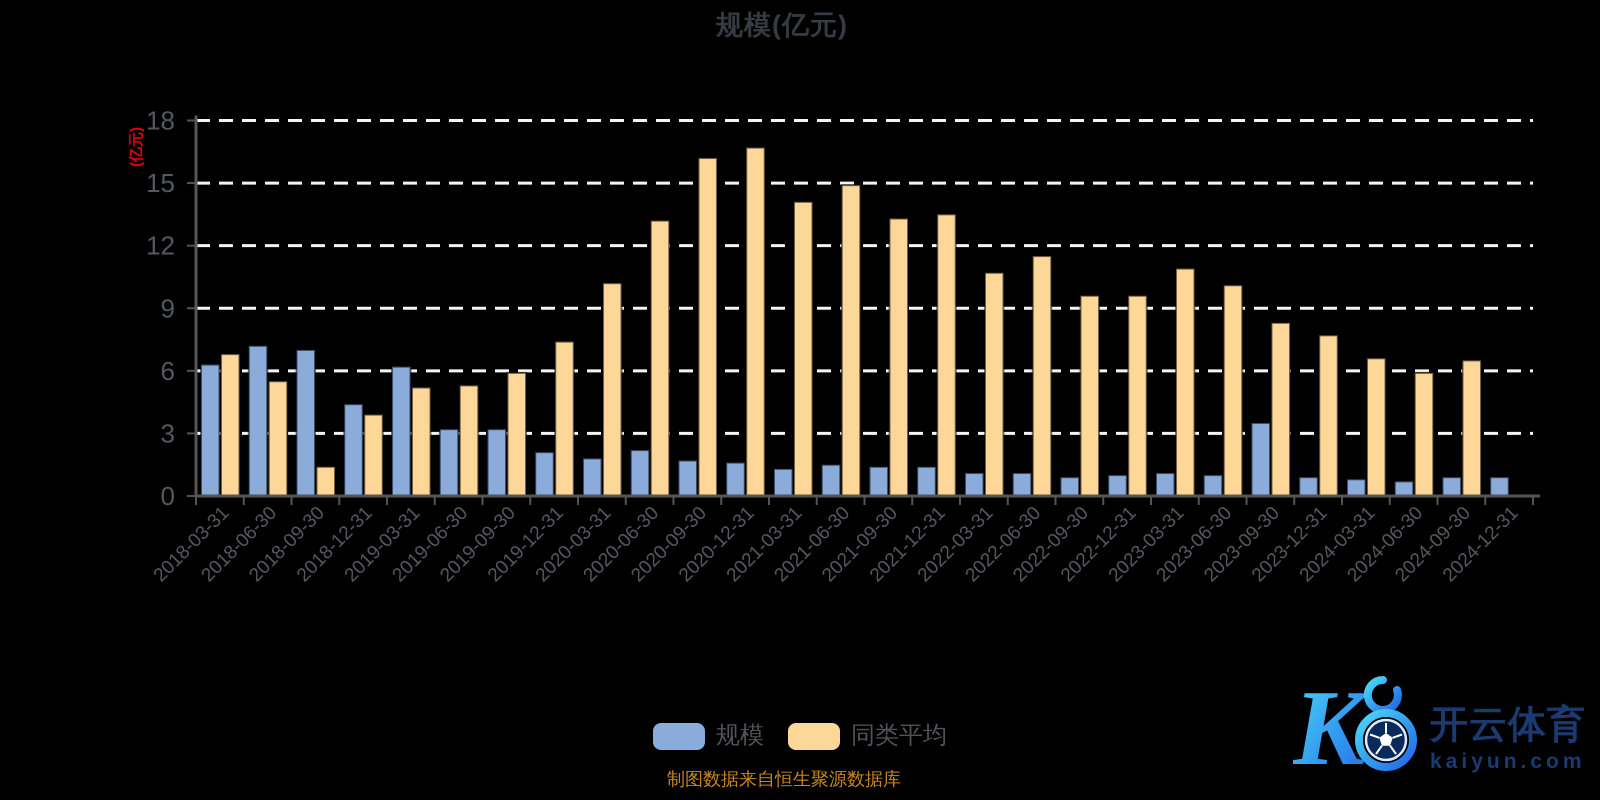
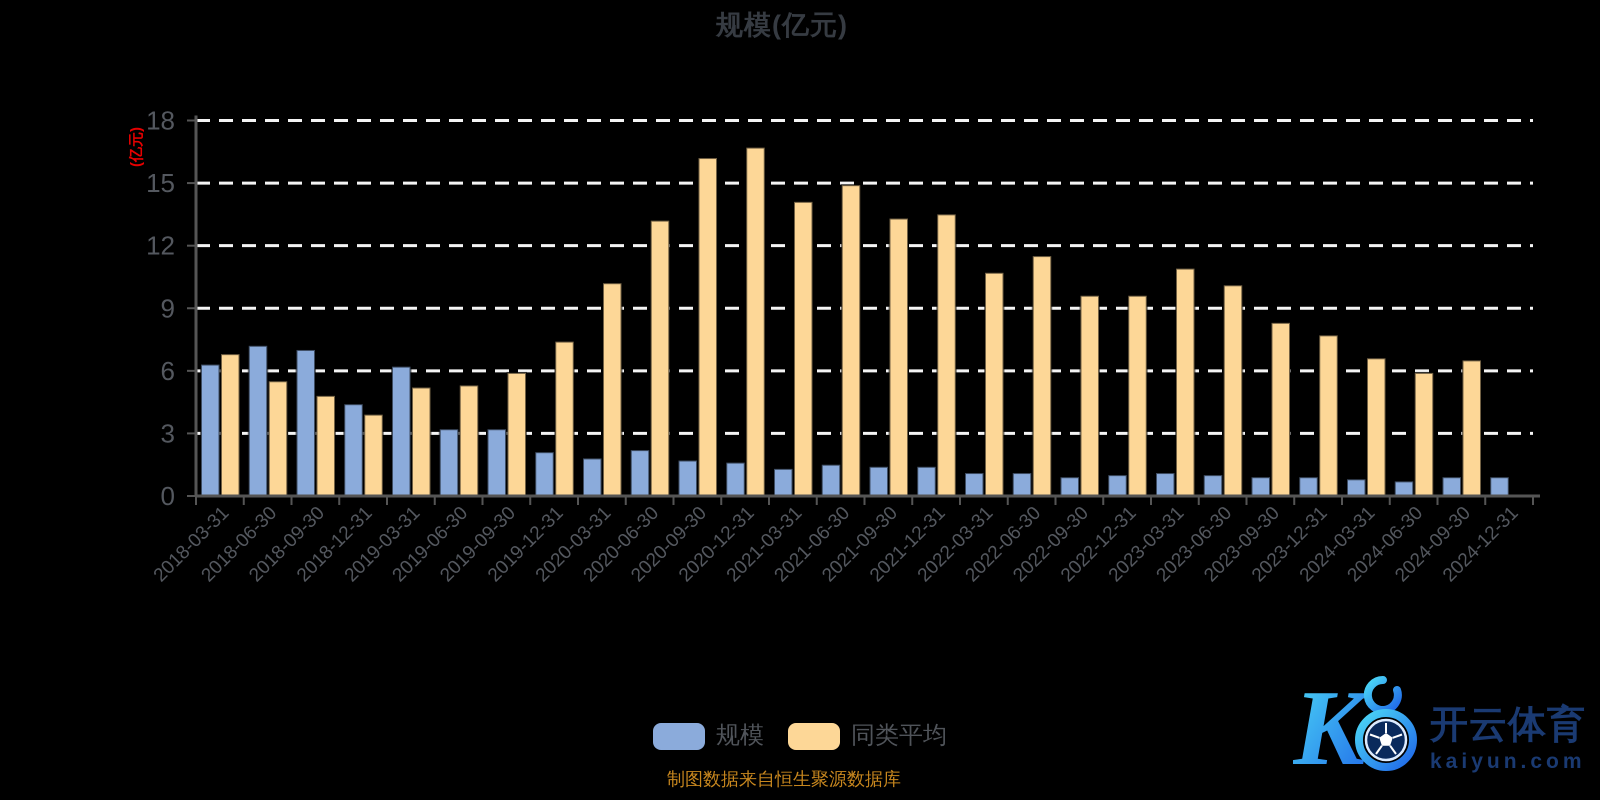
同类平均/2018-09-30: 1.4 -> 4.8
规模/2023-09-30: 3.5 -> 0.9
